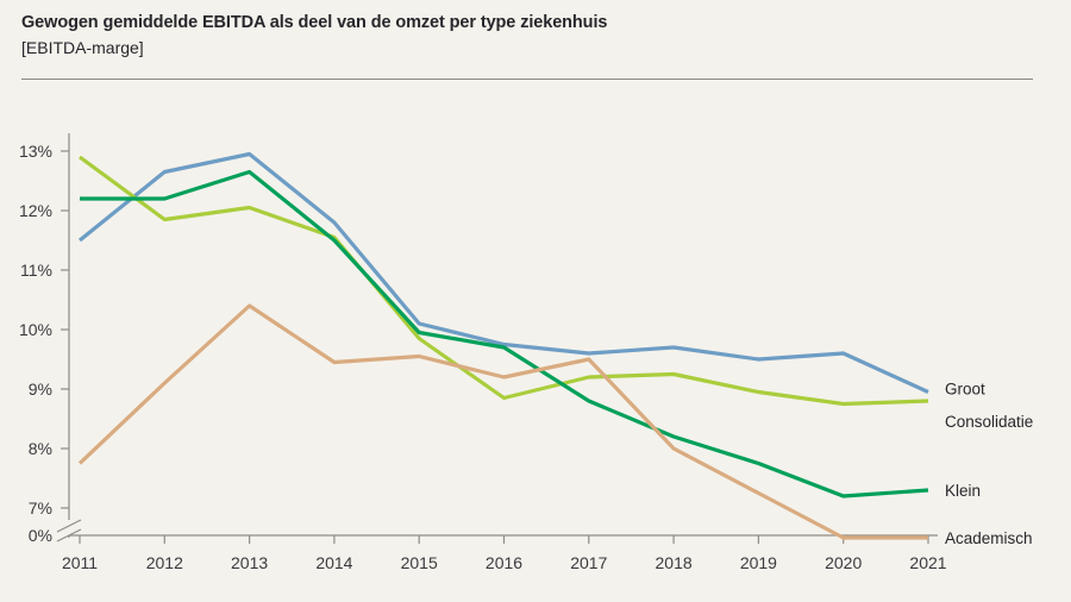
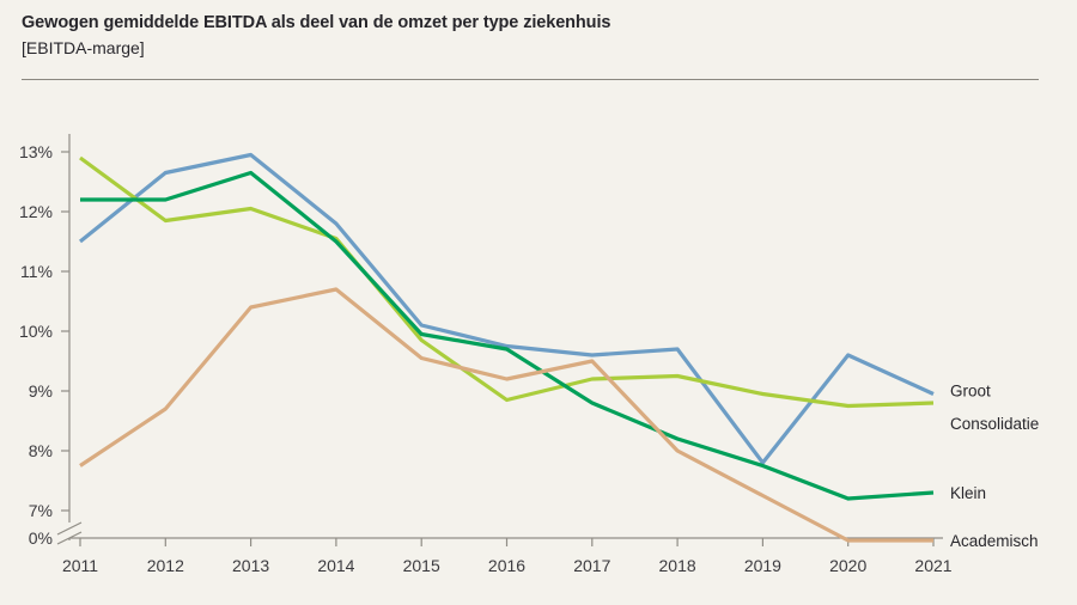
Academisch/2012: 9.1% -> 8.7%
Academisch/2014: 9.4% -> 10.7%
Groot/2019: 9.5% -> 7.8%
